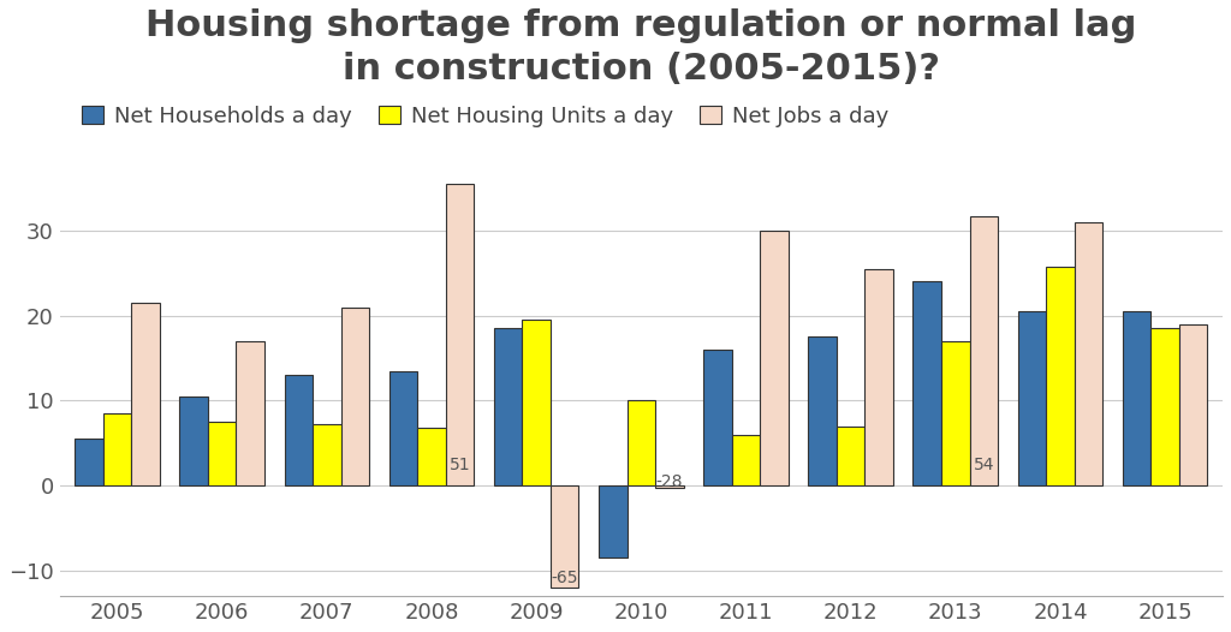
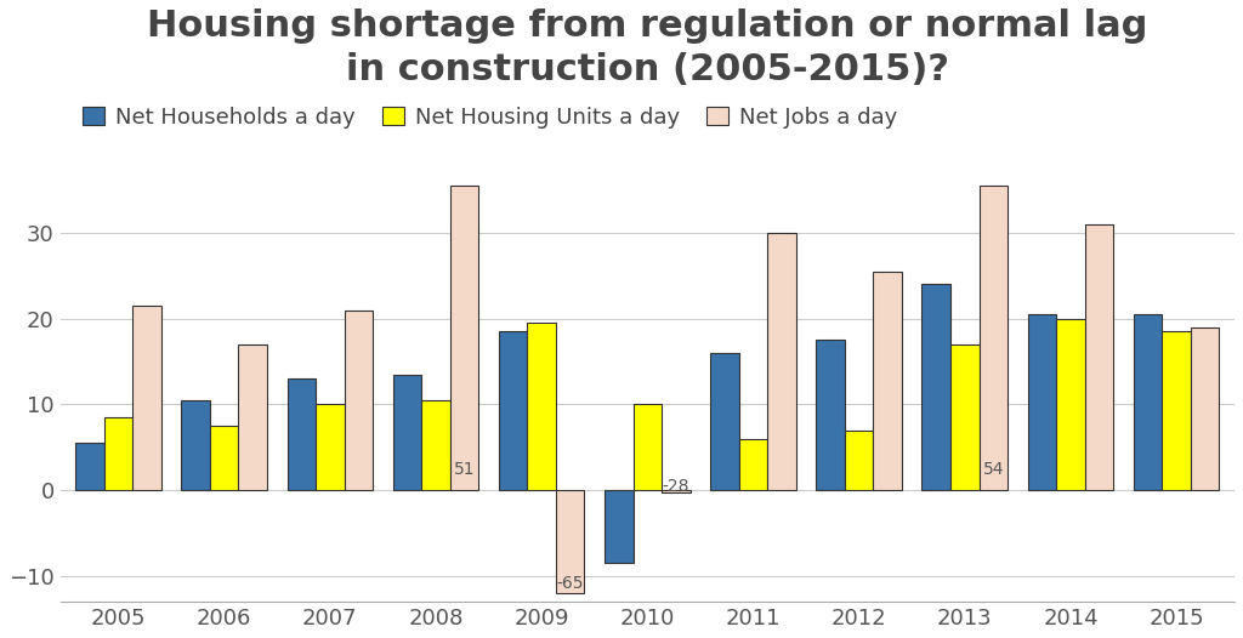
Net Housing Units a day/2007: 7.2 -> 10.0
Net Housing Units a day/2008: 6.8 -> 10.5
Net Jobs a day/2013: 31.6 -> 35.5
Net Housing Units a day/2014: 25.8 -> 20.0
